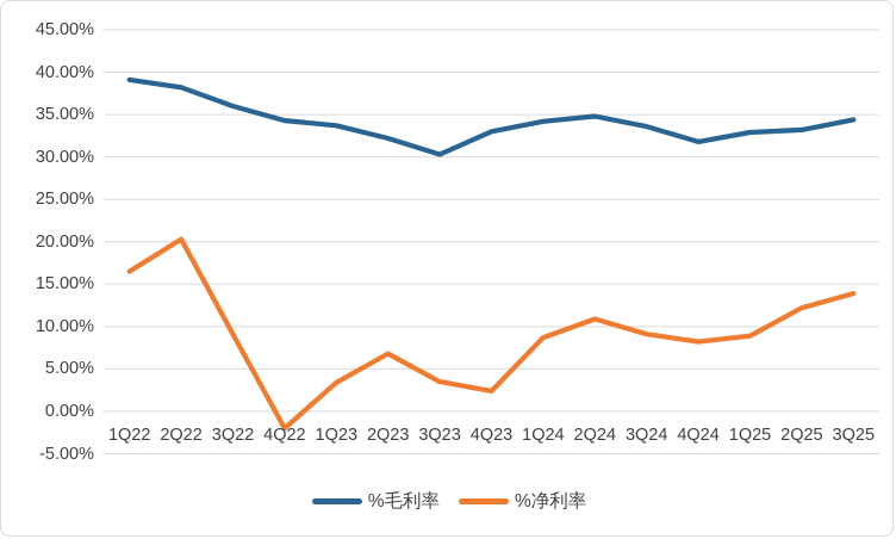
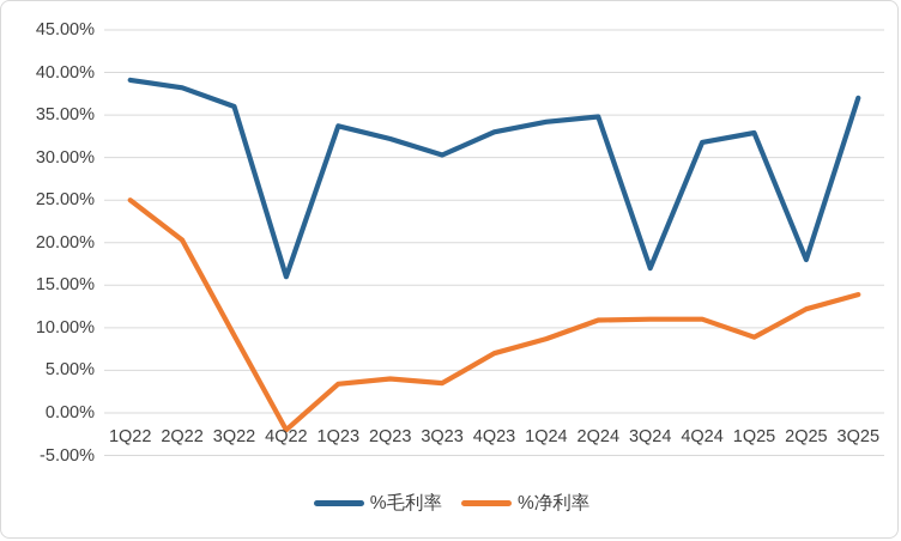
%净利率/1Q22: 16% -> 25%
%毛利率/4Q22: 34% -> 16%
%净利率/2Q23: 7% -> 4%
%净利率/4Q23: 2% -> 7%
%毛利率/3Q24: 34% -> 17%
%净利率/3Q24: 9% -> 11%
%净利率/4Q24: 8% -> 11%
%毛利率/2Q25: 33% -> 18%
%毛利率/3Q25: 34% -> 37%
